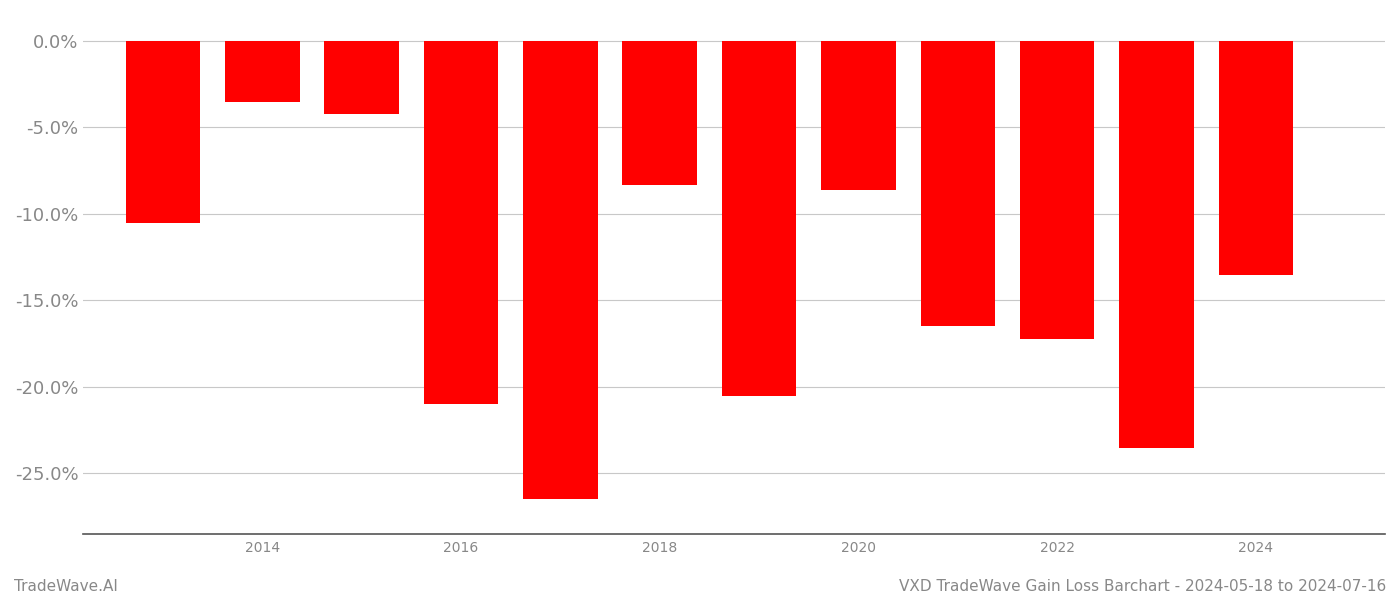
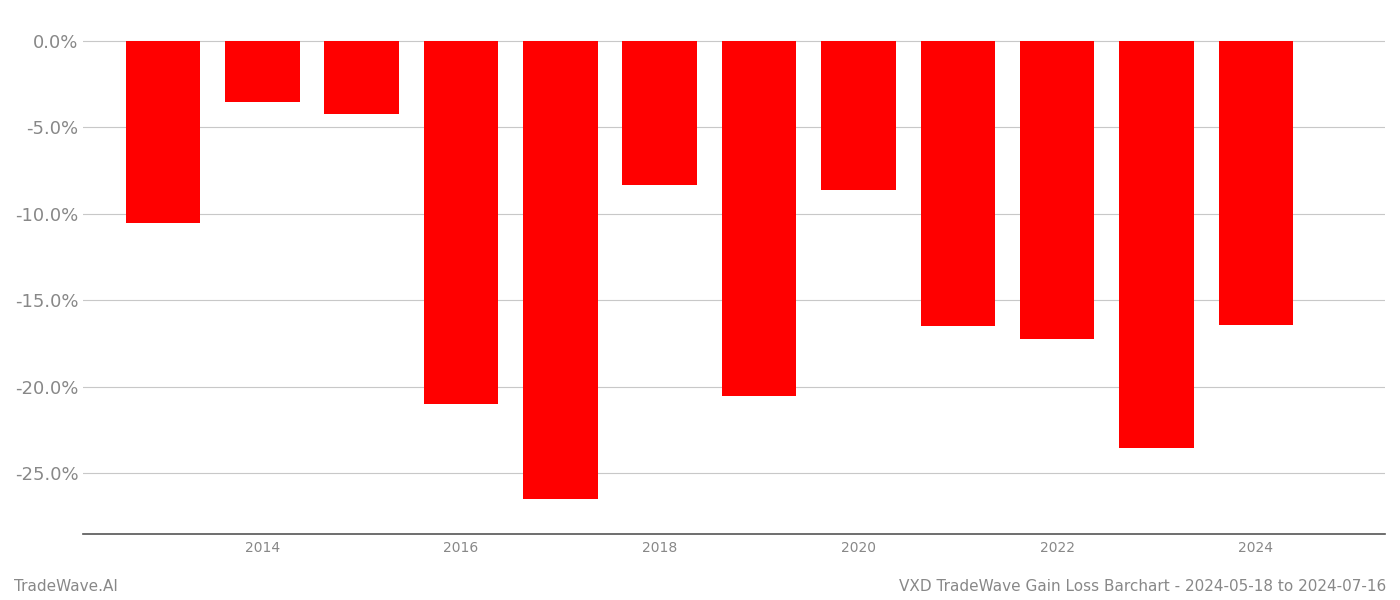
2024: -13.5% -> -16.4%
